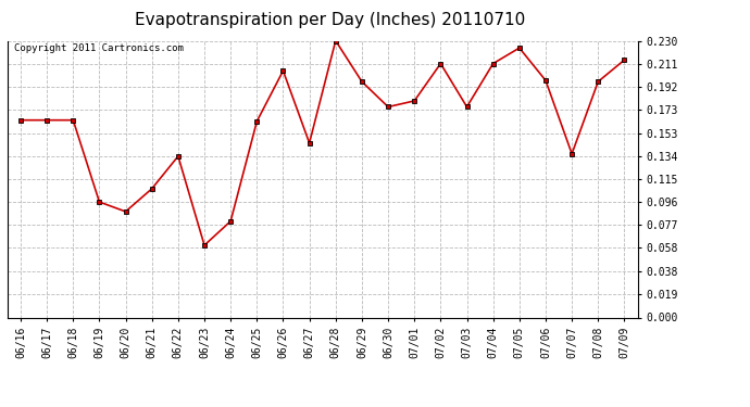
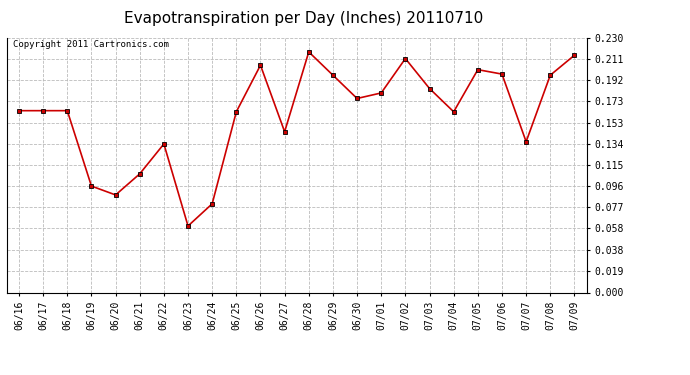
06/28: 0.230 -> 0.217
07/03: 0.175 -> 0.184
07/04: 0.211 -> 0.163
07/05: 0.224 -> 0.201
